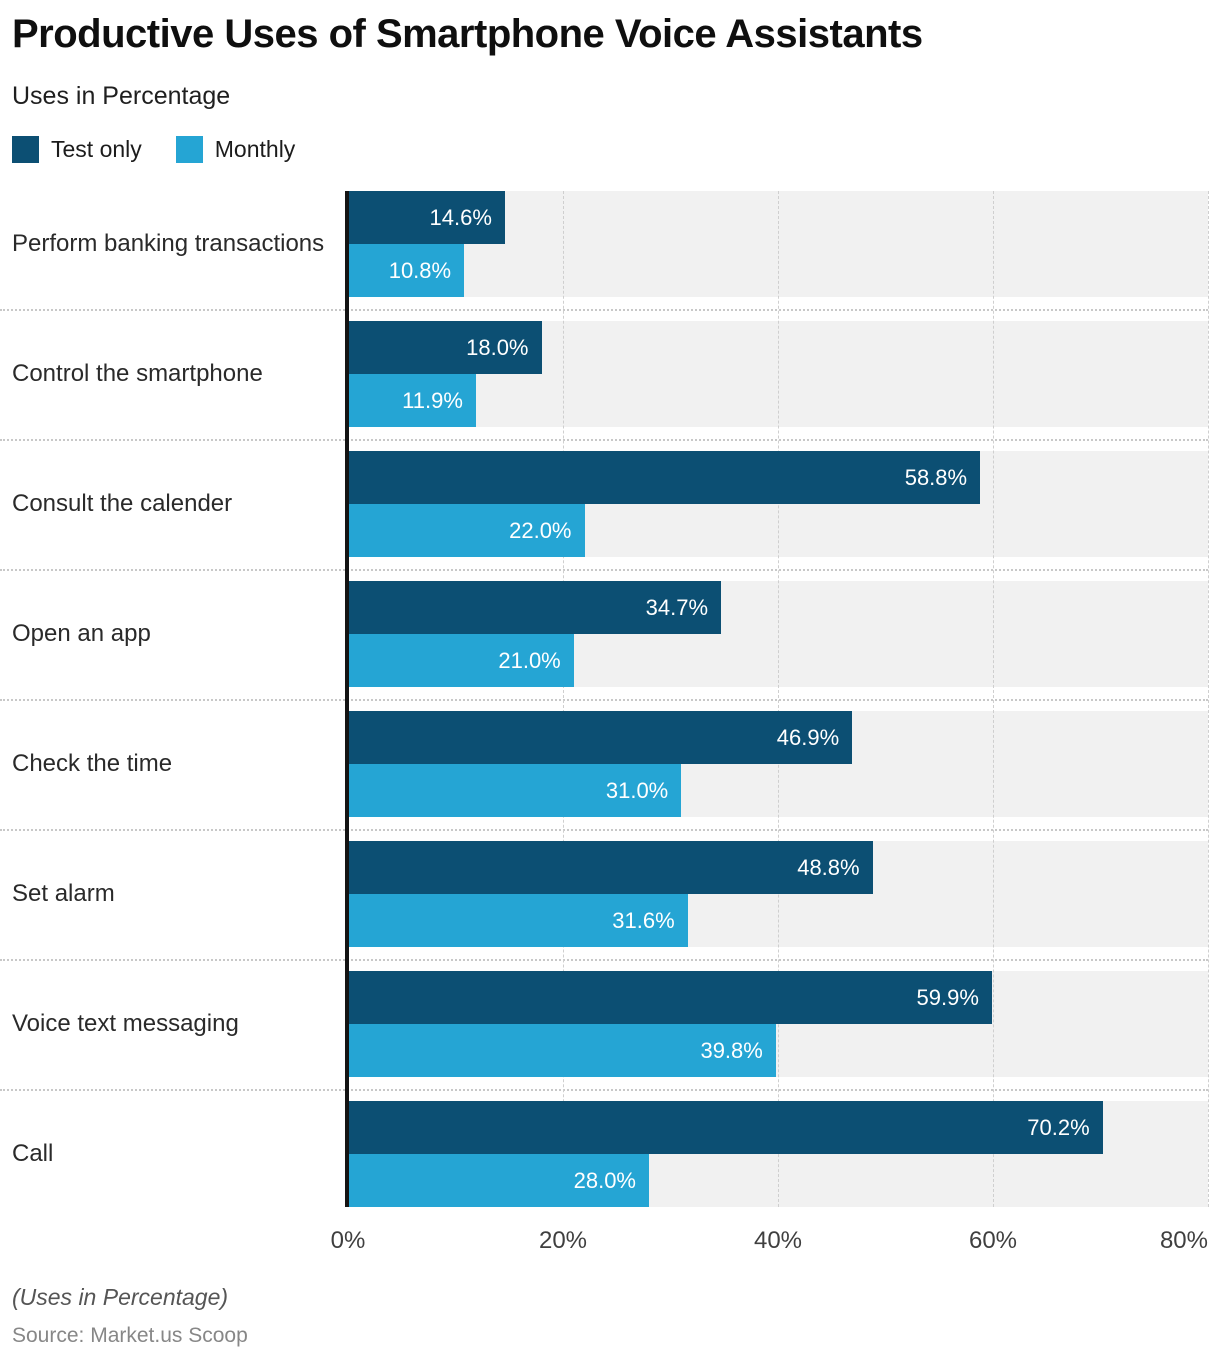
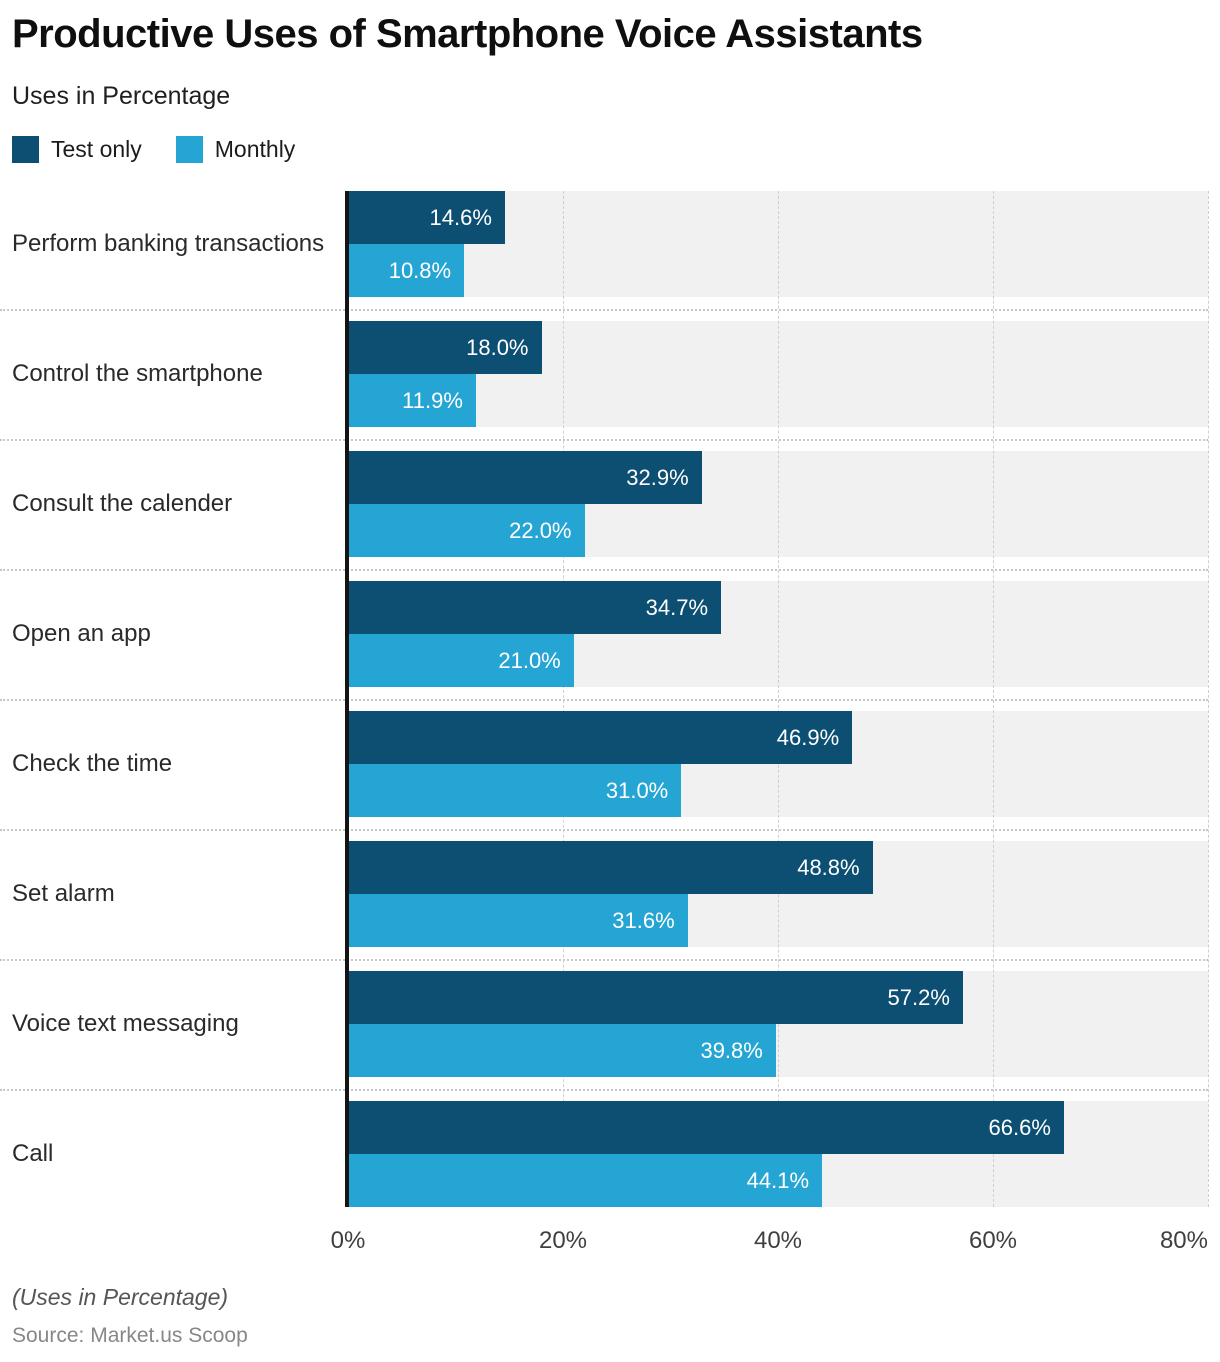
Test only/Consult the calender: 58.8% -> 32.9%
Test only/Voice text messaging: 59.9% -> 57.2%
Test only/Call: 70.2% -> 66.6%
Monthly/Call: 28.0% -> 44.1%
